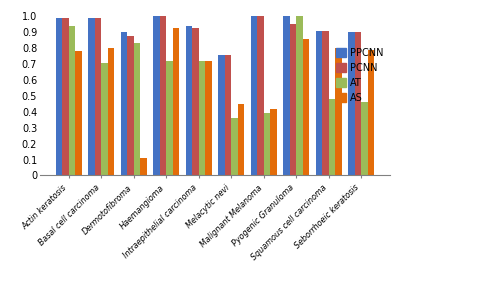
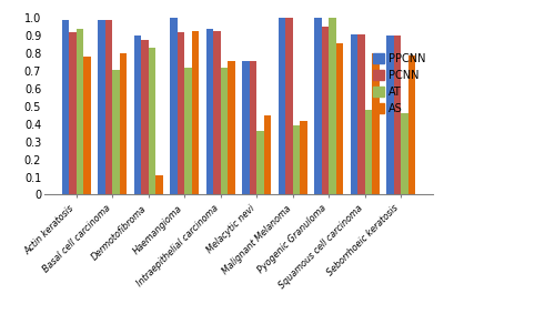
PCNN/Actin keratosis: 0.99 -> 0.92
PCNN/Haemangioma: 1.00 -> 0.92
AS/Intraepithelial carcinoma: 0.72 -> 0.76
